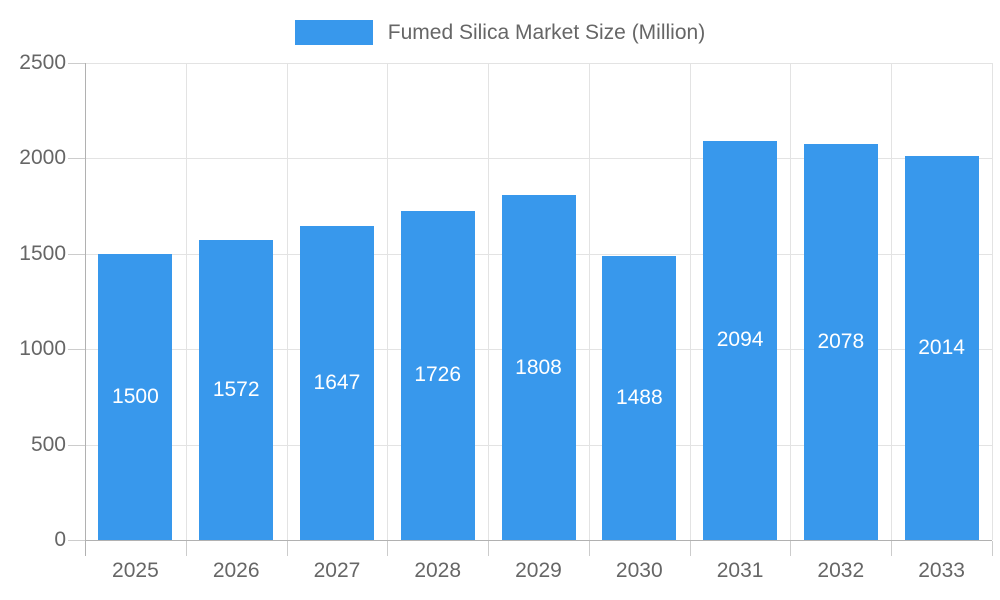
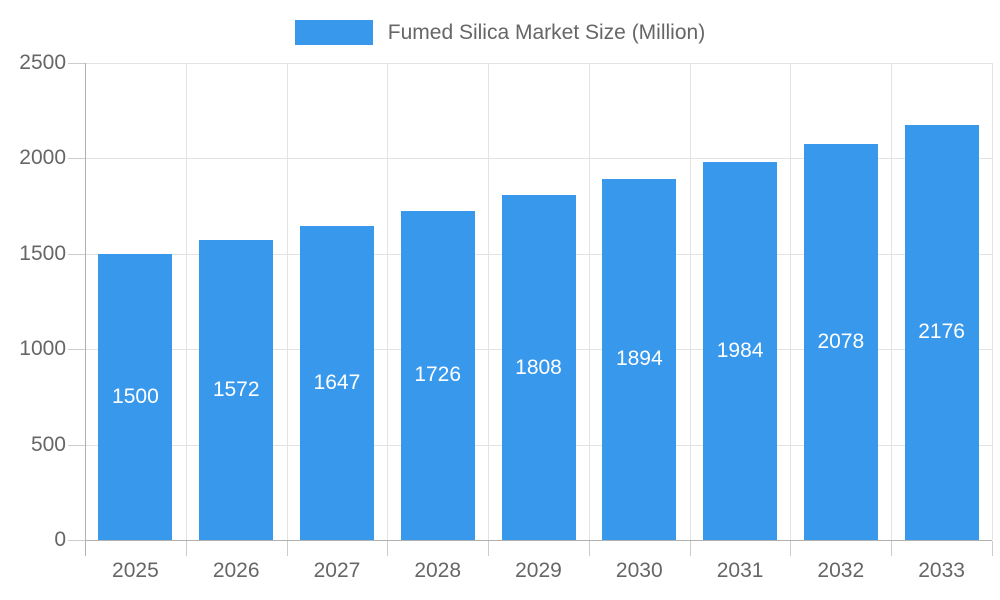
2030: 1488 -> 1894
2031: 2094 -> 1984
2033: 2014 -> 2176
